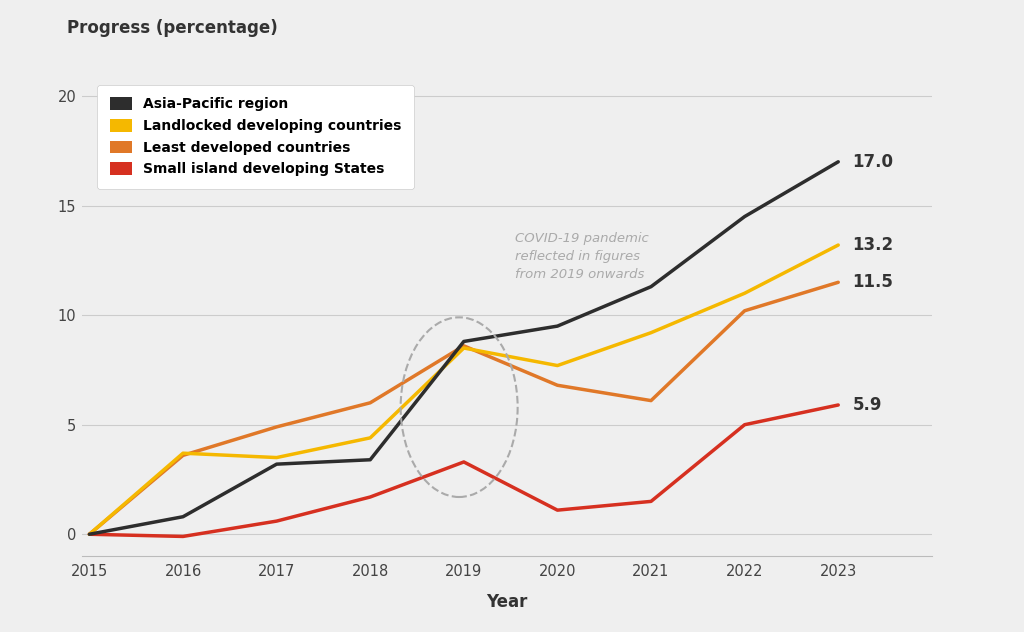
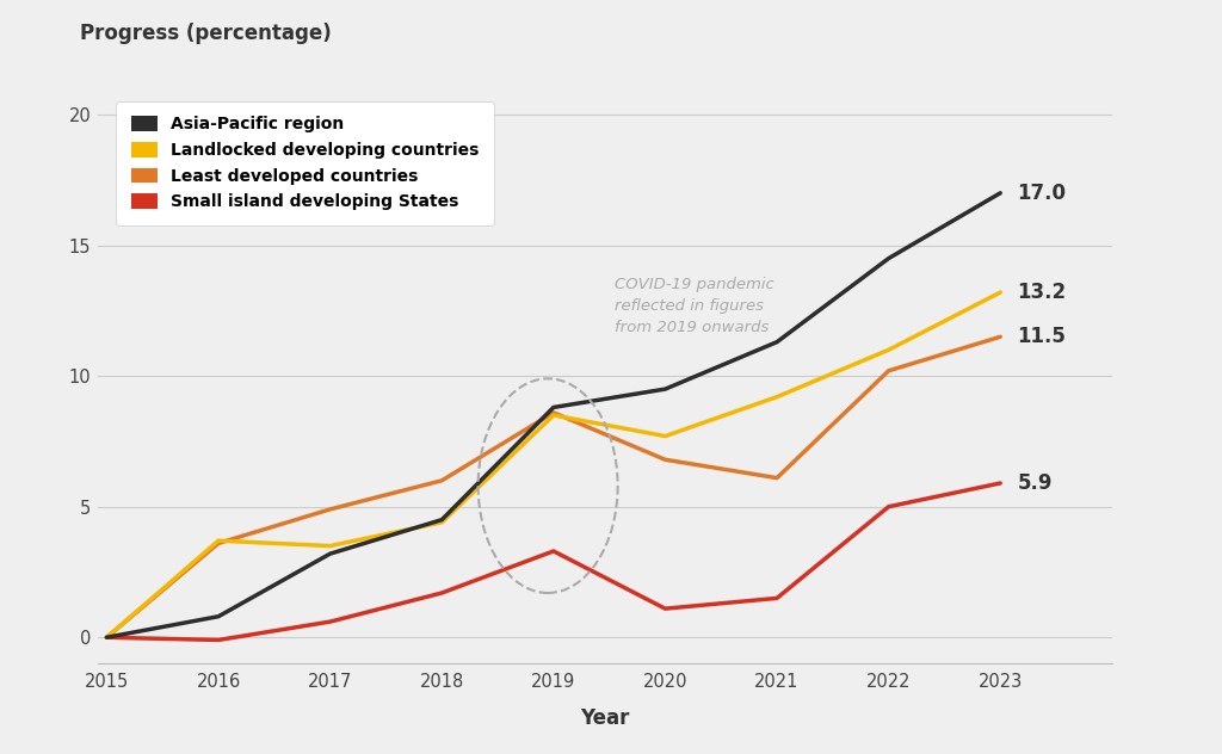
Asia-Pacific region/2018: 3.4 -> 4.5
